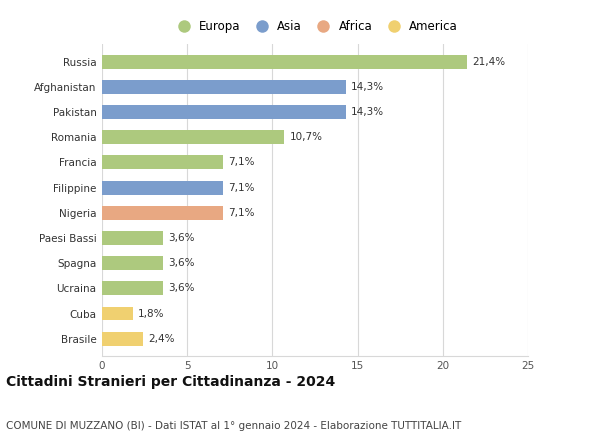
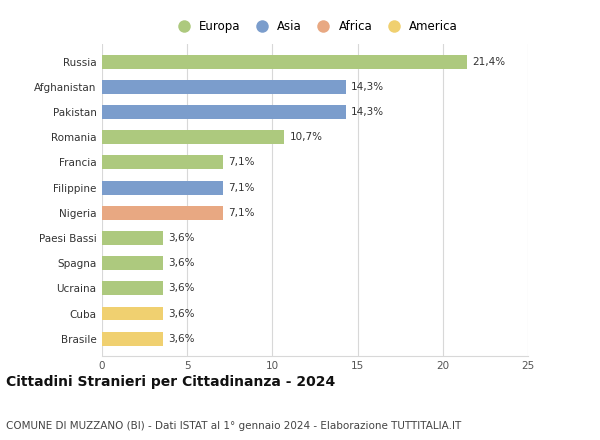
Cuba: 1,8% -> 3,6%
Brasile: 2,4% -> 3,6%
